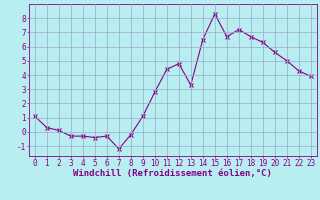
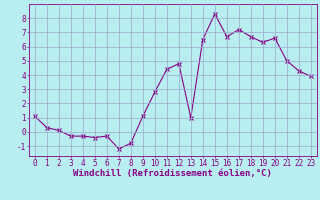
8: -0.2 -> -0.8
13: 3.3 -> 1.0
20: 5.6 -> 6.6
